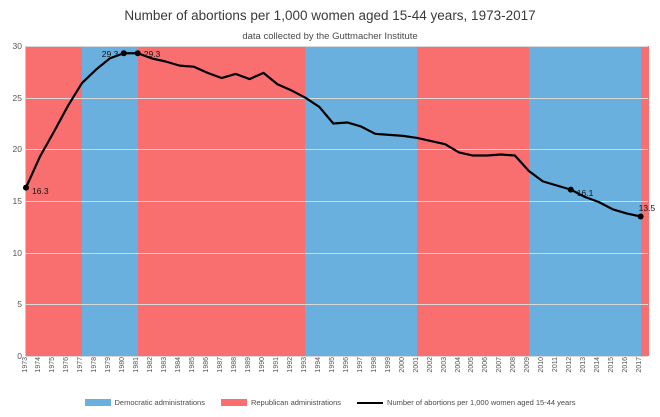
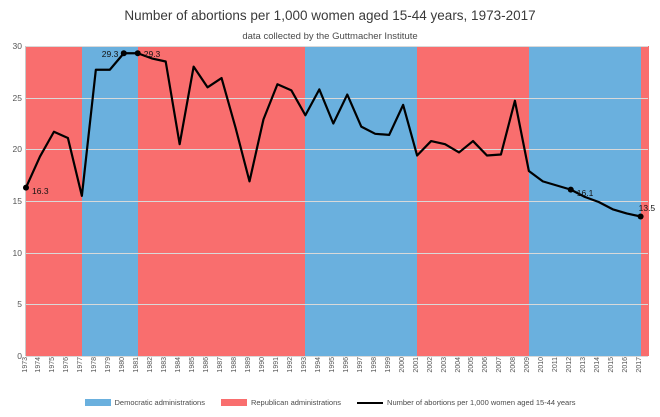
1976: 24.2 -> 21.1
1977: 26.4 -> 15.5
1979: 28.8 -> 27.7
1984: 28.1 -> 20.5
1986: 27.4 -> 26.0
1988: 27.3 -> 22.1
1989: 26.8 -> 16.9
1990: 27.4 -> 22.9
1993: 25.0 -> 23.3
1994: 24.1 -> 25.8
1996: 22.6 -> 25.3
2000: 21.3 -> 24.3
2001: 21.1 -> 19.4
2005: 19.4 -> 20.8
2008: 19.4 -> 24.7
